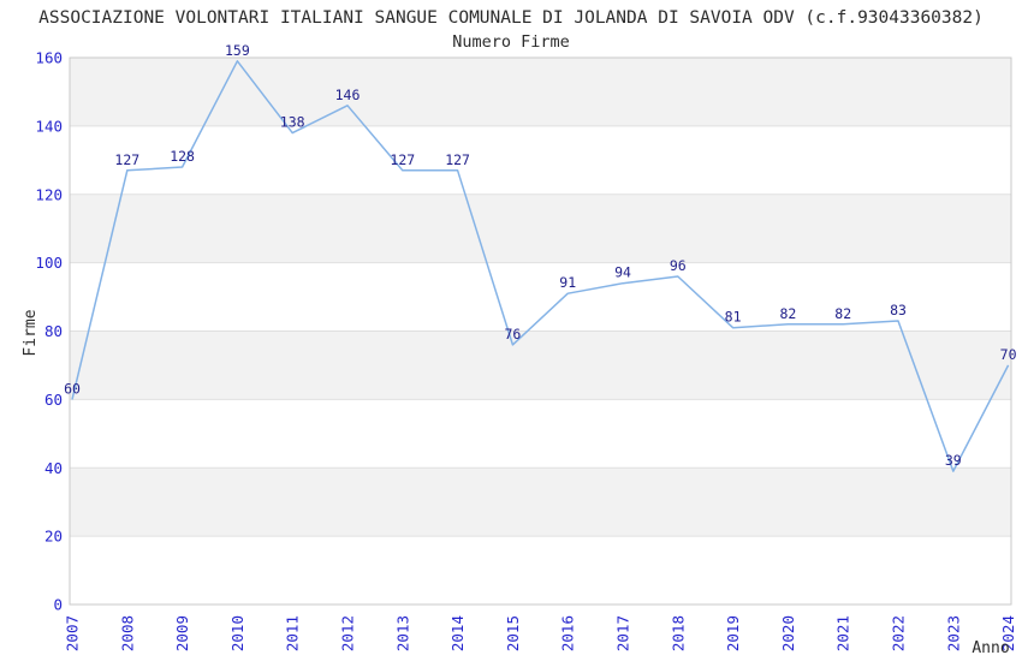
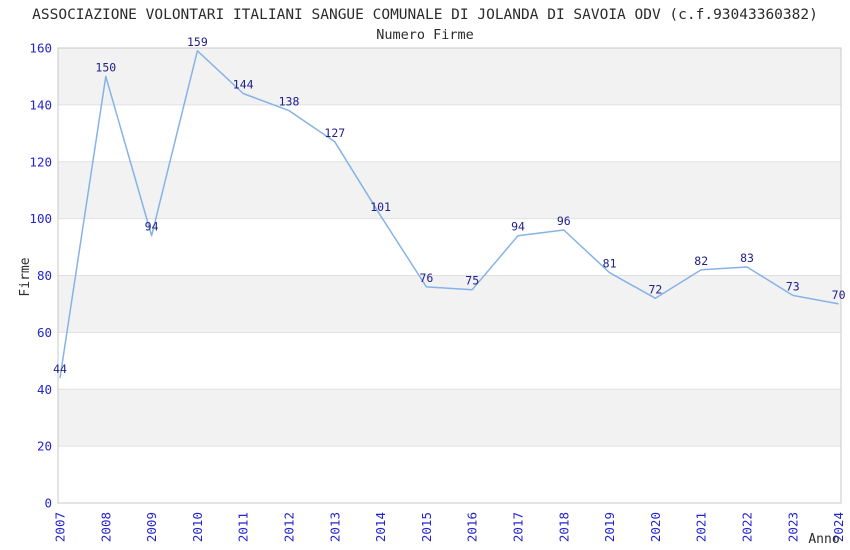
2007: 60 -> 44
2008: 127 -> 150
2009: 128 -> 94
2011: 138 -> 144
2012: 146 -> 138
2014: 127 -> 101
2016: 91 -> 75
2020: 82 -> 72
2023: 39 -> 73
